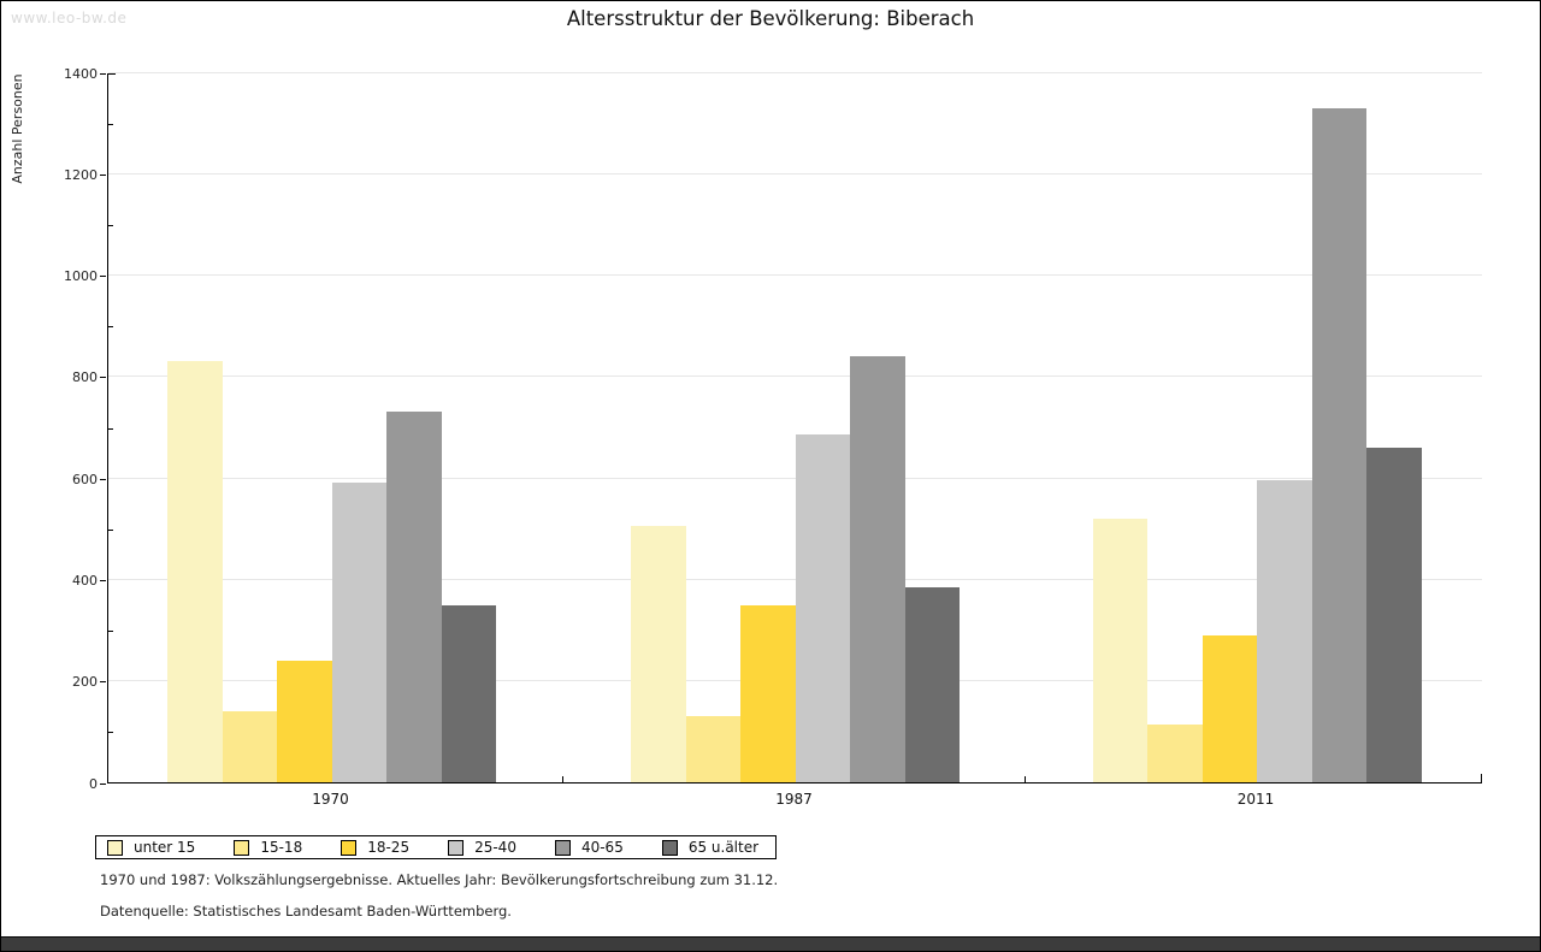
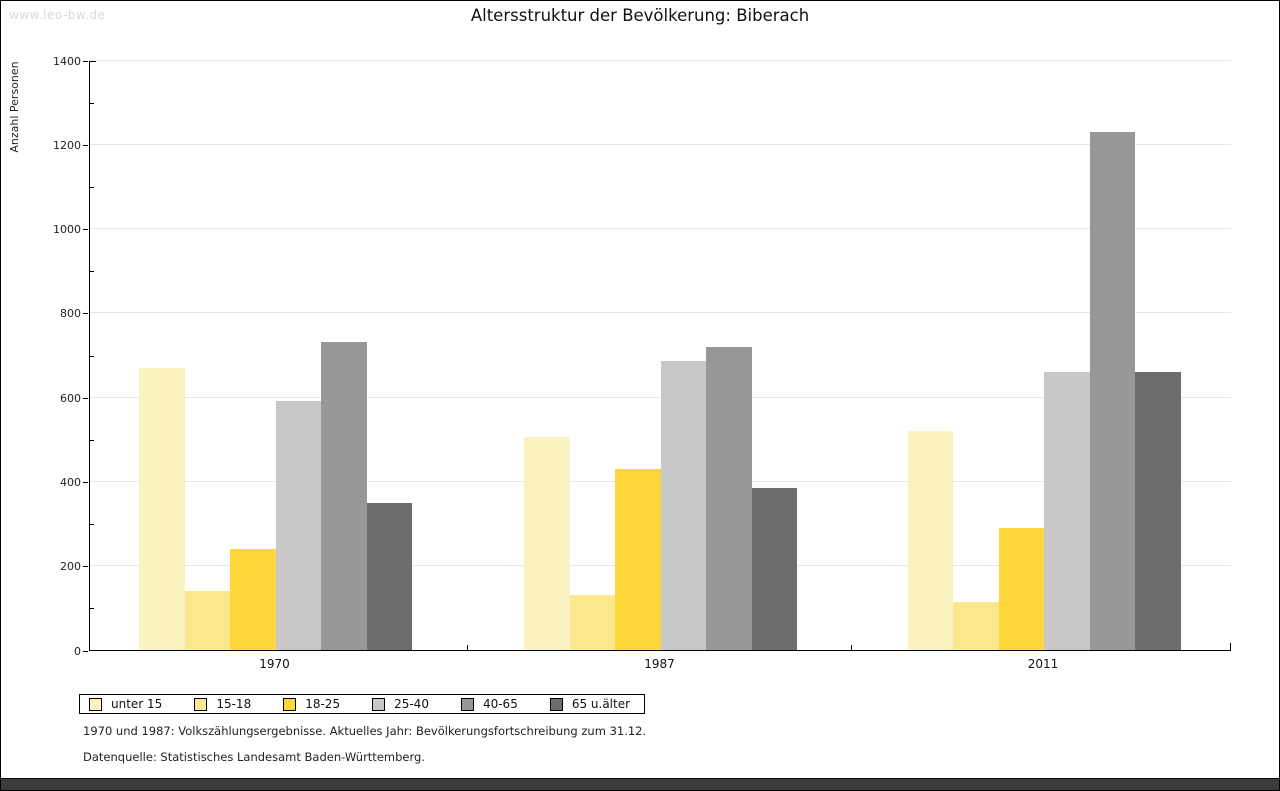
unter 15/1970: 830 -> 670
18-25/1987: 350 -> 430
40-65/1987: 840 -> 720
25-40/2011: 600 -> 660
40-65/2011: 1330 -> 1230
